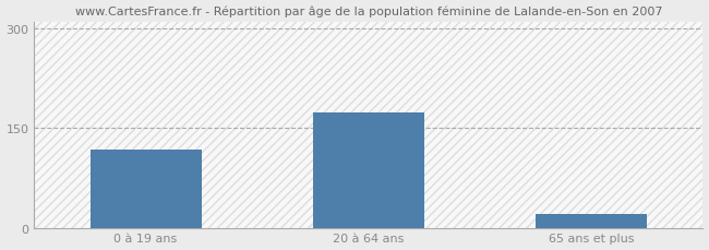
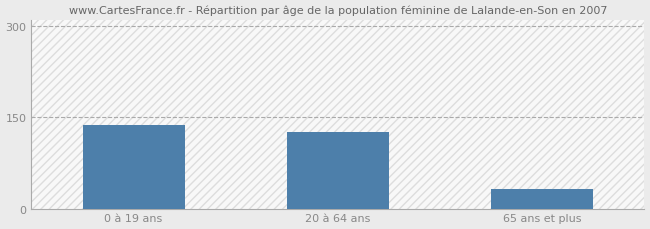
0 à 19 ans: 117 -> 138
20 à 64 ans: 173 -> 126
65 ans et plus: 20 -> 32
